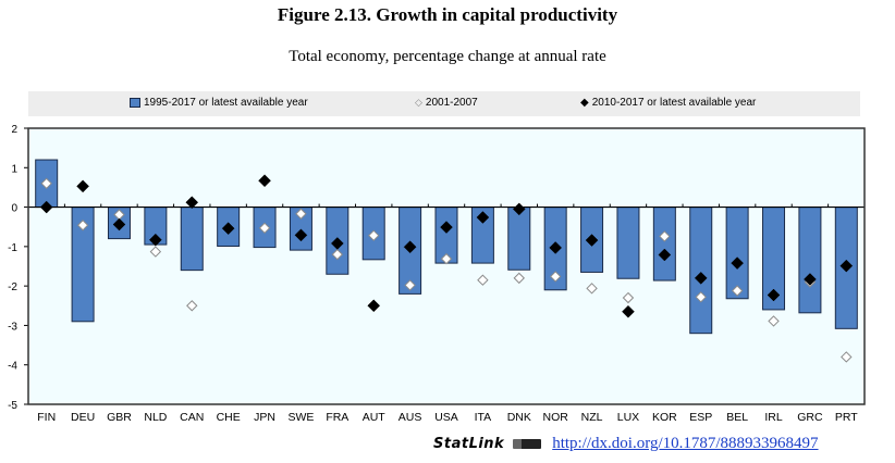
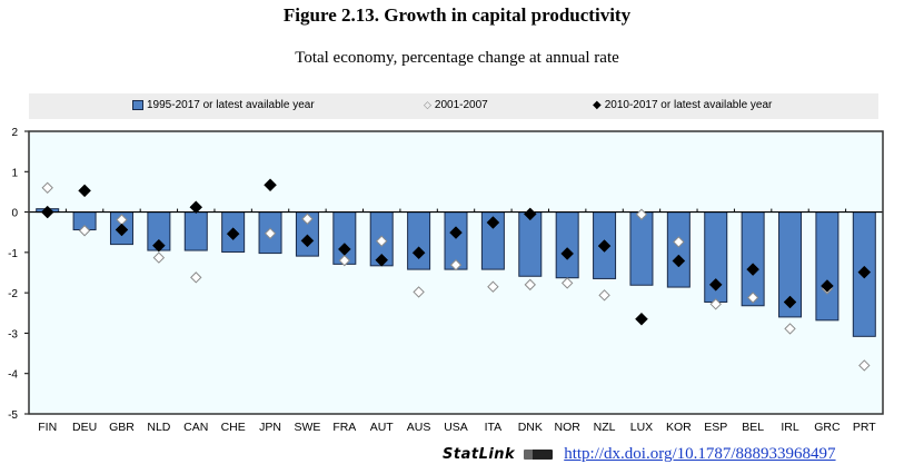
1995-2017 or latest available year/FIN: 1.2 -> 0.1
1995-2017 or latest available year/DEU: -2.9 -> -0.4
1995-2017 or latest available year/CAN: -1.6 -> -0.9
2001-2007/CAN: -2.5 -> -1.6
1995-2017 or latest available year/FRA: -1.7 -> -1.3
2010-2017 or latest available year/AUT: -2.5 -> -1.2
1995-2017 or latest available year/AUS: -2.2 -> -1.4
1995-2017 or latest available year/NOR: -2.1 -> -1.6
2001-2007/LUX: -2.3 -> -0.1
1995-2017 or latest available year/ESP: -3.2 -> -2.2
